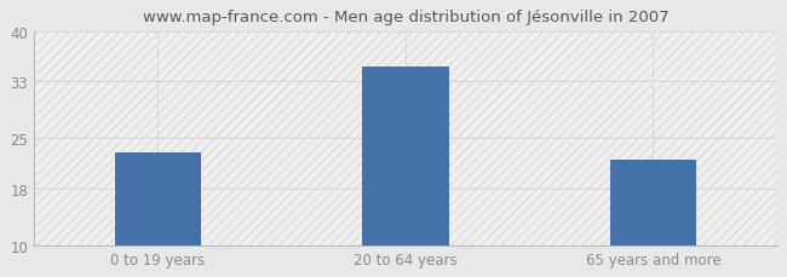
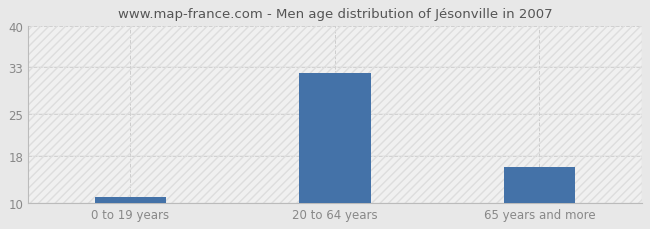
0 to 19 years: 23 -> 11
20 to 64 years: 35 -> 32
65 years and more: 22 -> 16
